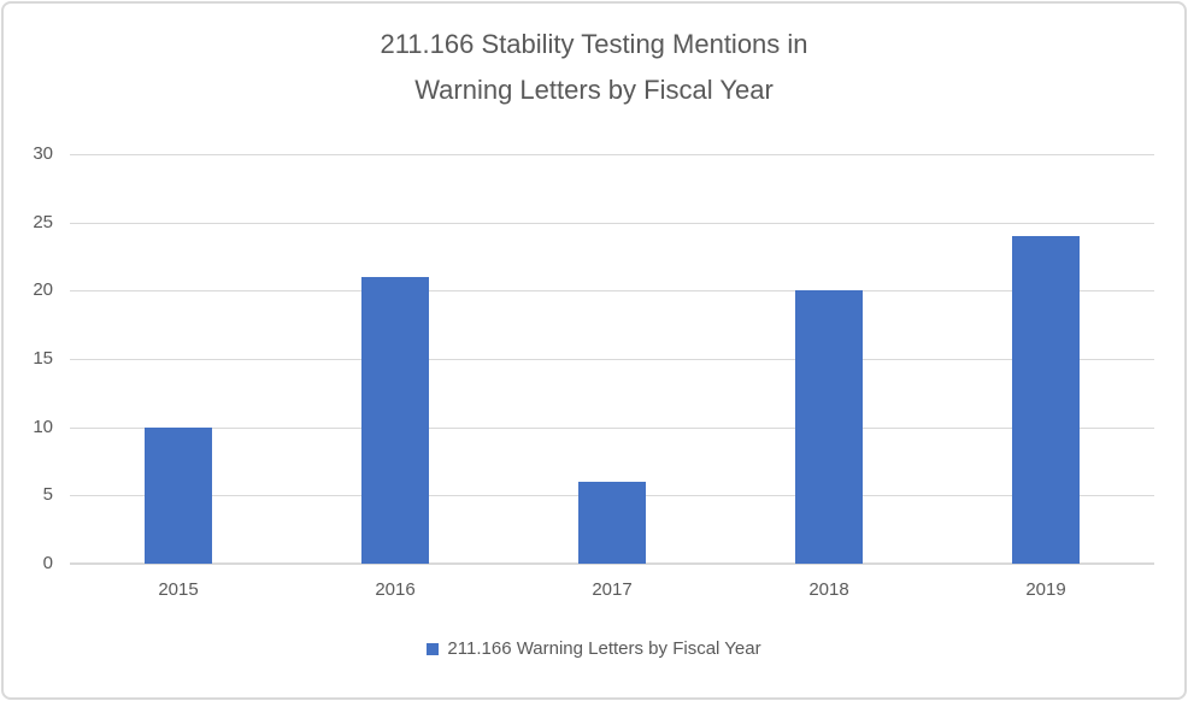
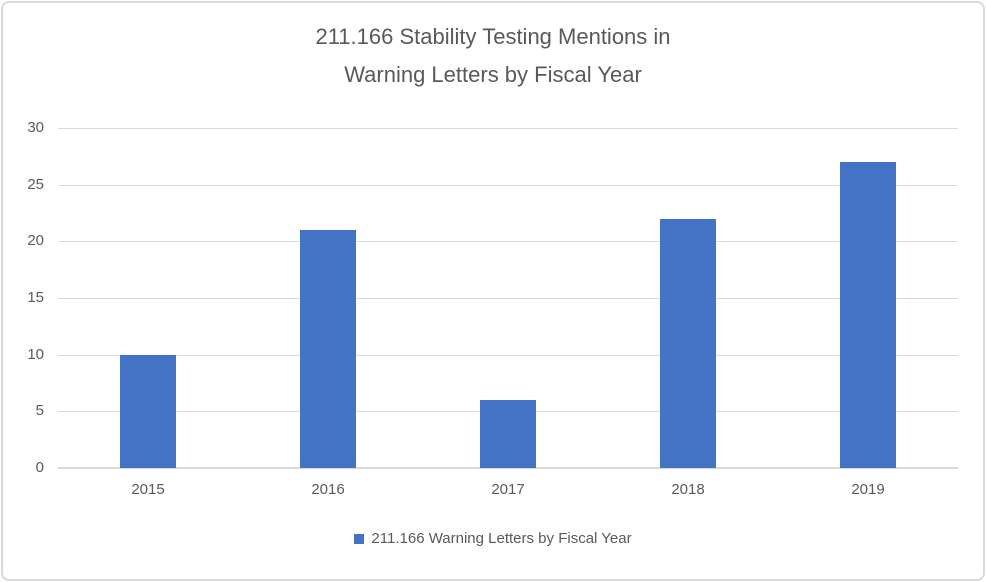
2018: 20 -> 22
2019: 24 -> 27
